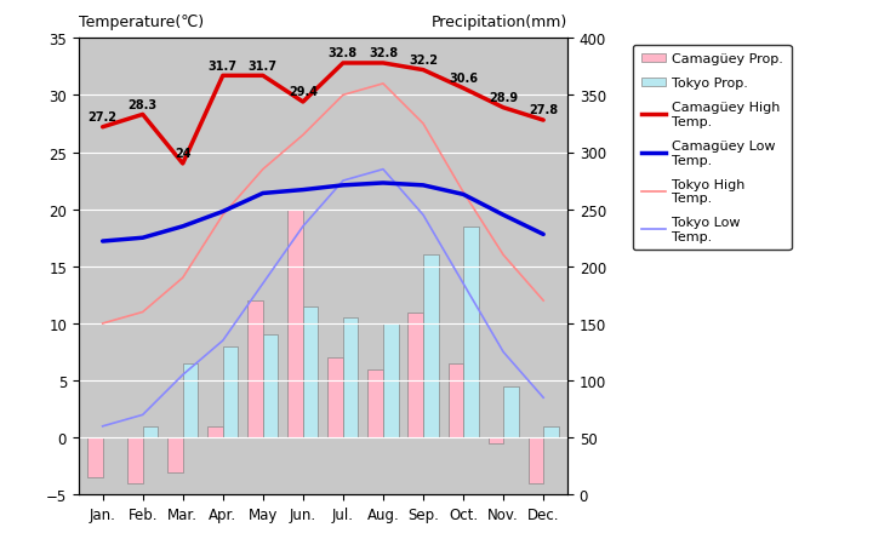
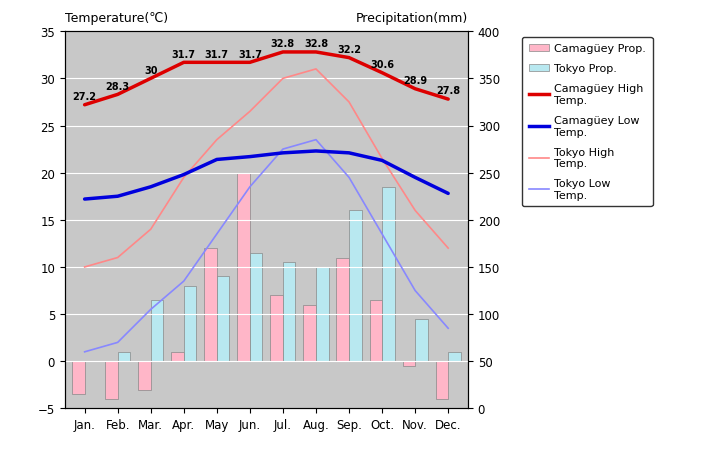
Camagüey High Temp./Mar.: 24 -> 30
Camagüey High Temp./Jun.: 29.4 -> 31.7
